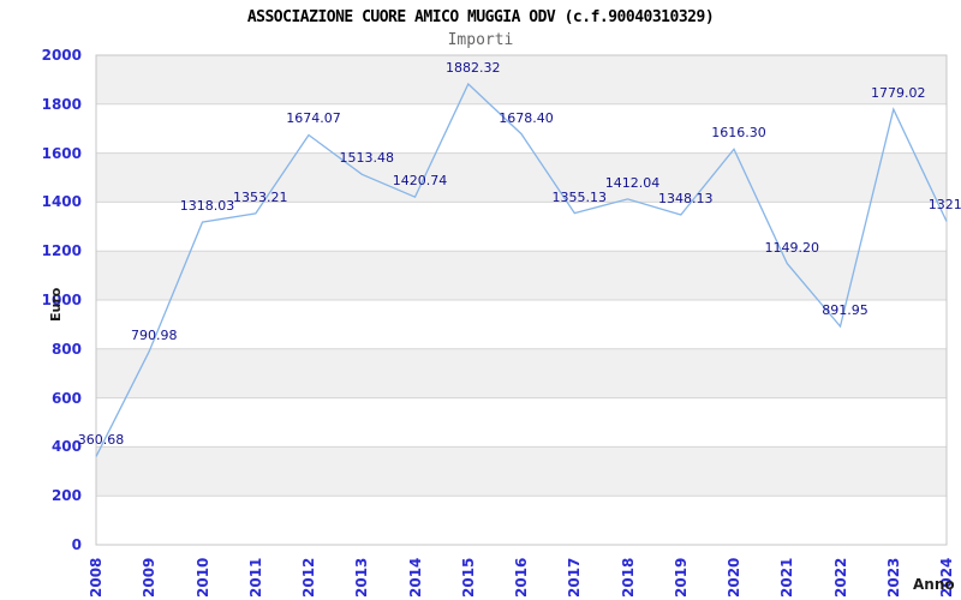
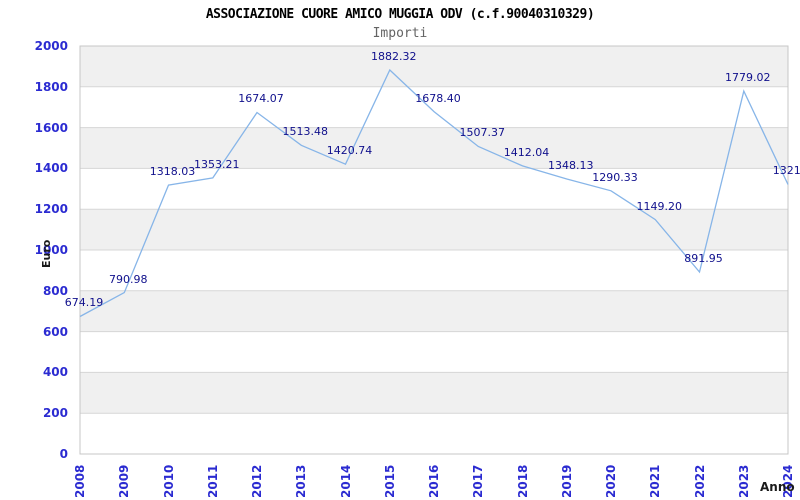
2008: 360.68 -> 674.19
2017: 1355.13 -> 1507.37
2020: 1616.30 -> 1290.33
